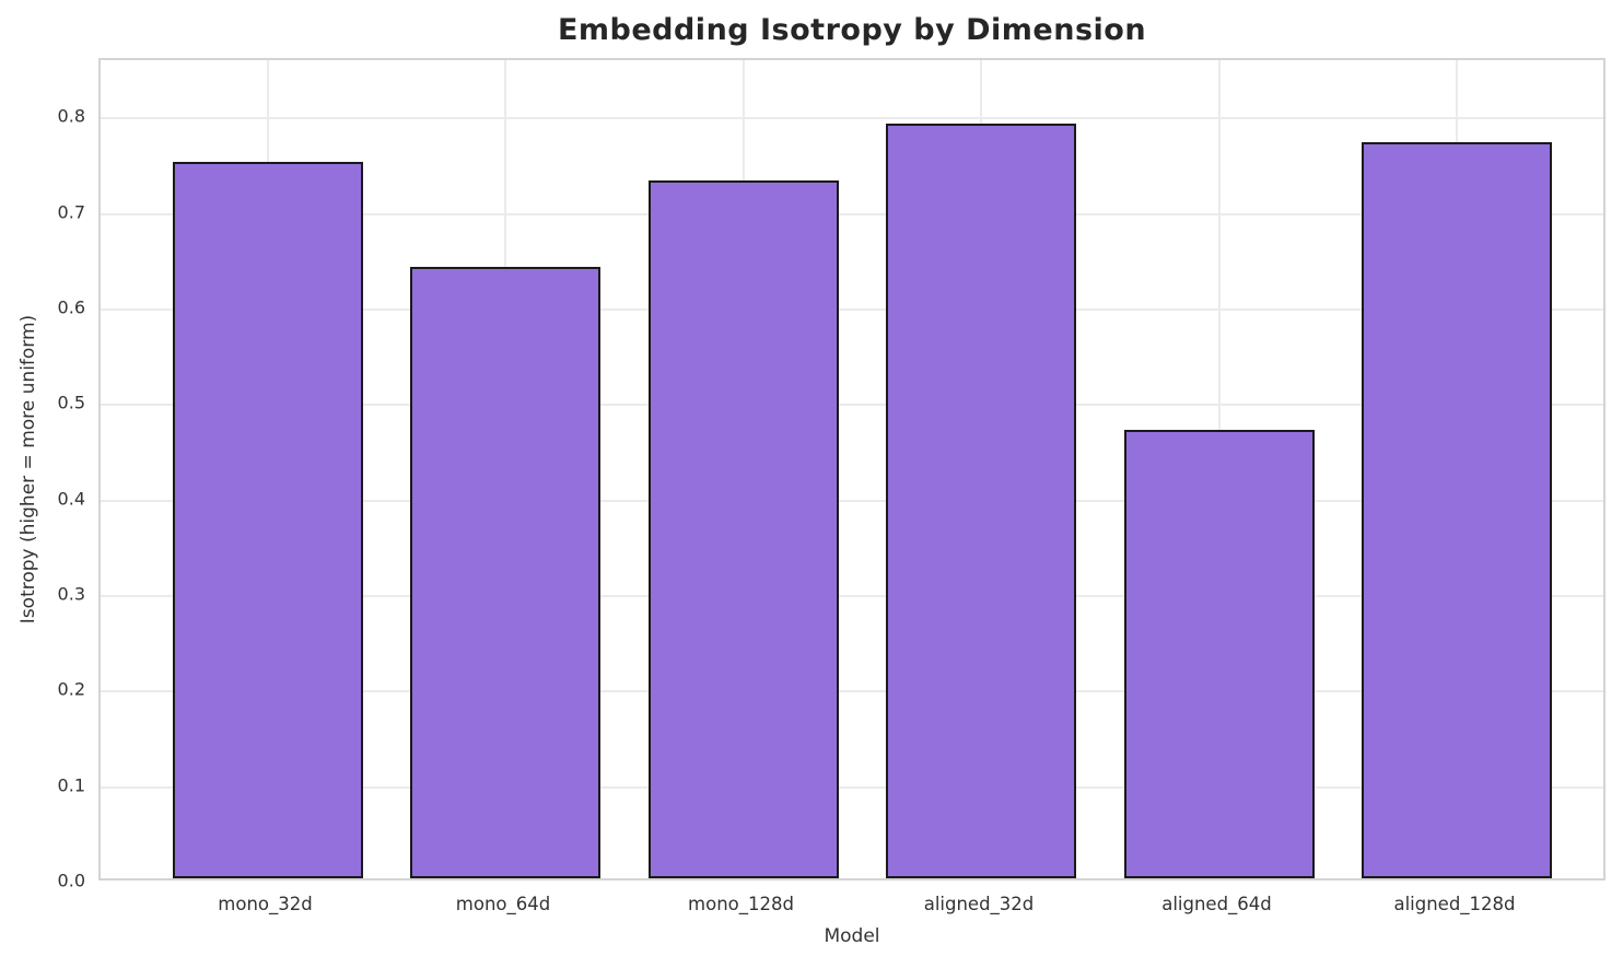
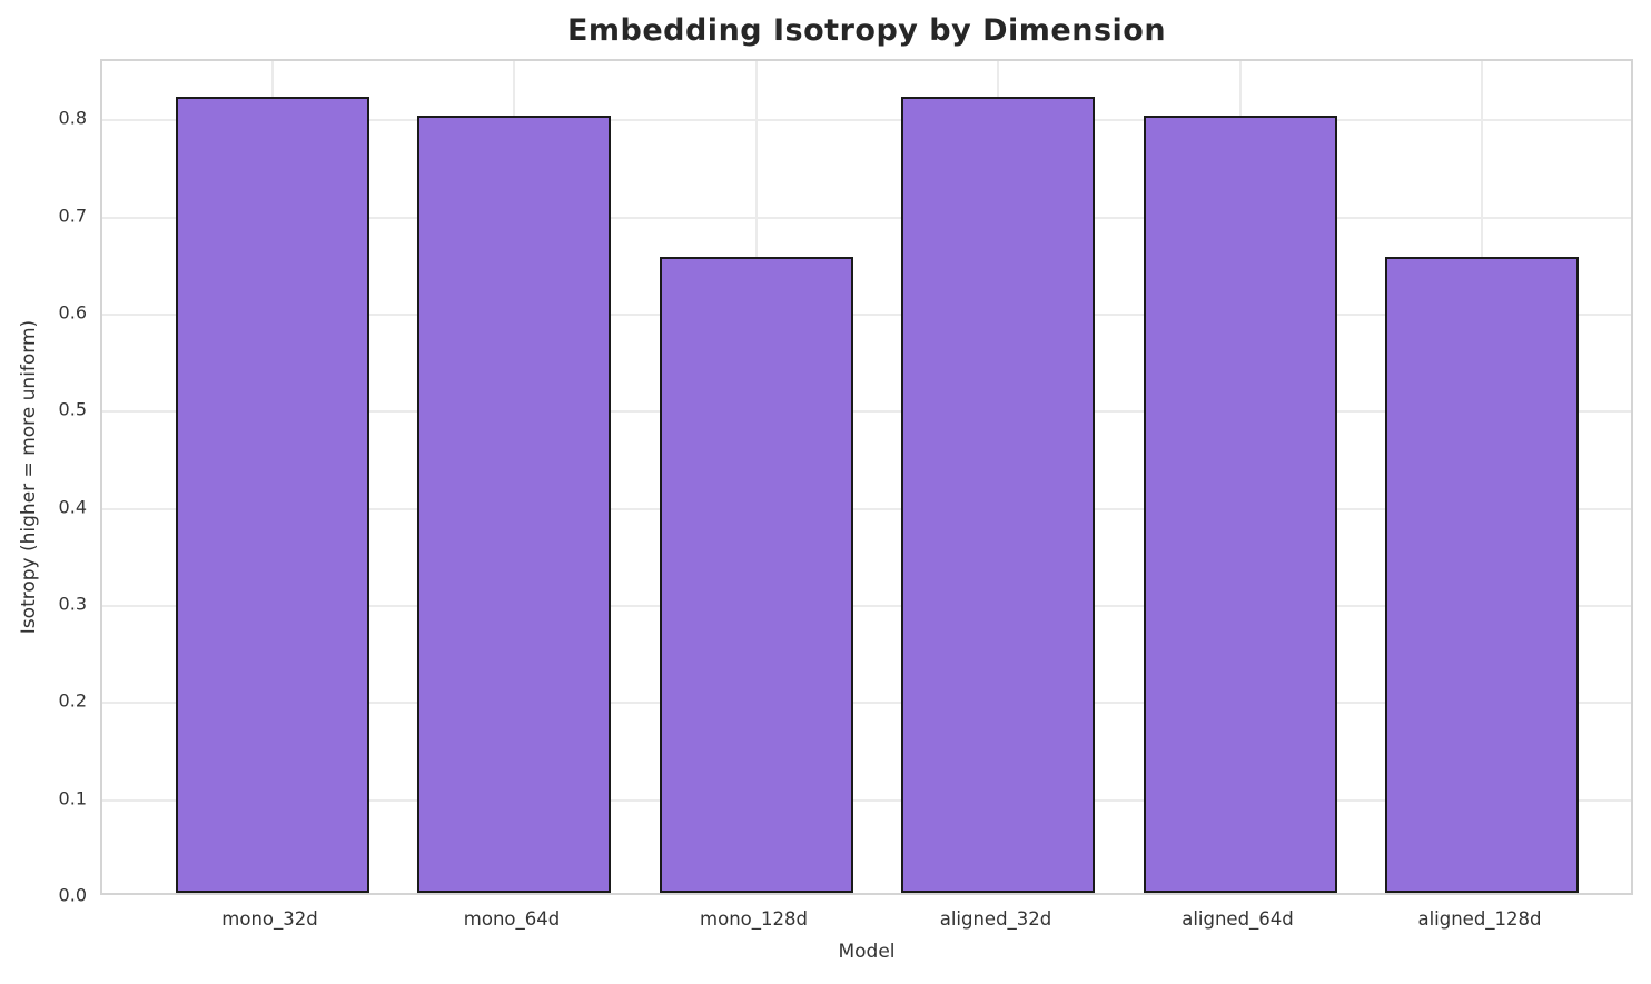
mono_32d: 0.75 -> 0.82
mono_64d: 0.64 -> 0.80
mono_128d: 0.73 -> 0.66
aligned_32d: 0.79 -> 0.82
aligned_64d: 0.47 -> 0.80
aligned_128d: 0.77 -> 0.66
